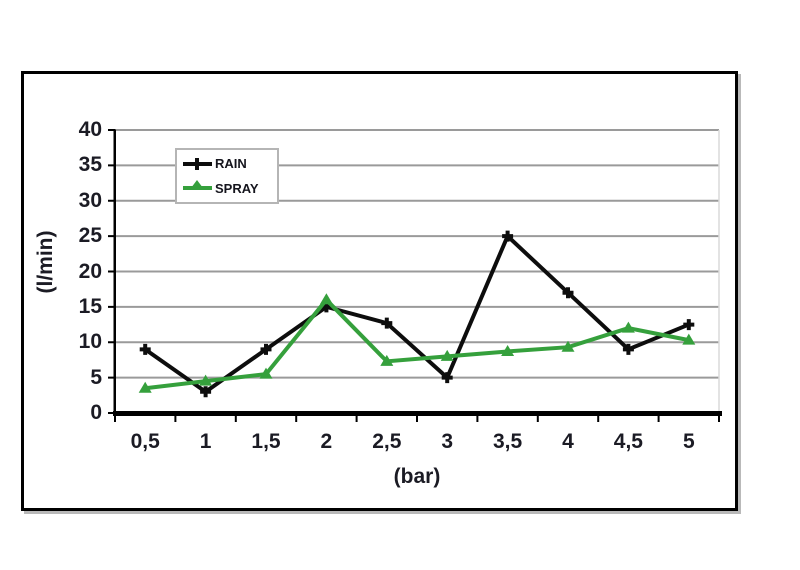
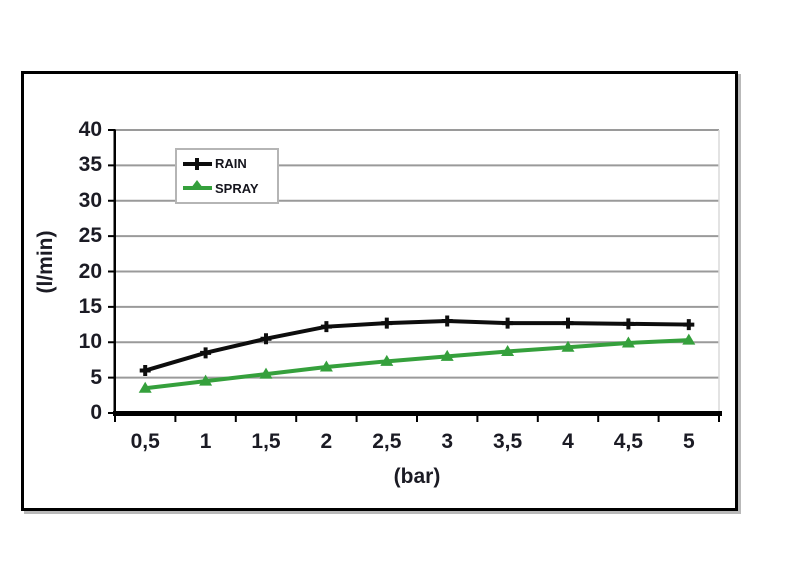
RAIN/0,5: 9 -> 6
RAIN/1: 3 -> 8
RAIN/1,5: 9 -> 10
RAIN/2: 15 -> 12
SPRAY/2: 16 -> 6
RAIN/3: 5 -> 13
RAIN/3,5: 25 -> 13
RAIN/4: 17 -> 13
RAIN/4,5: 9 -> 13
SPRAY/4,5: 12 -> 10
